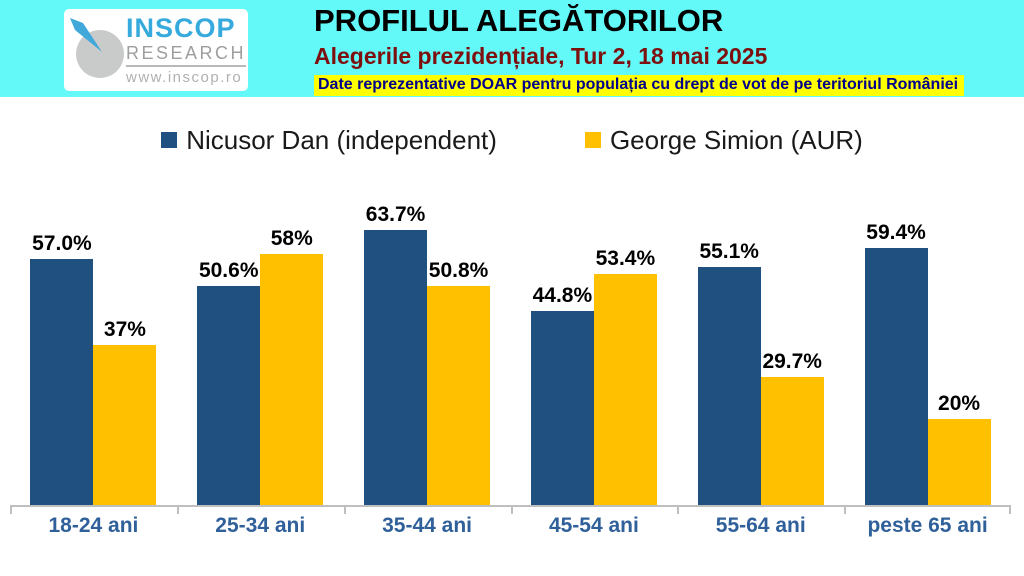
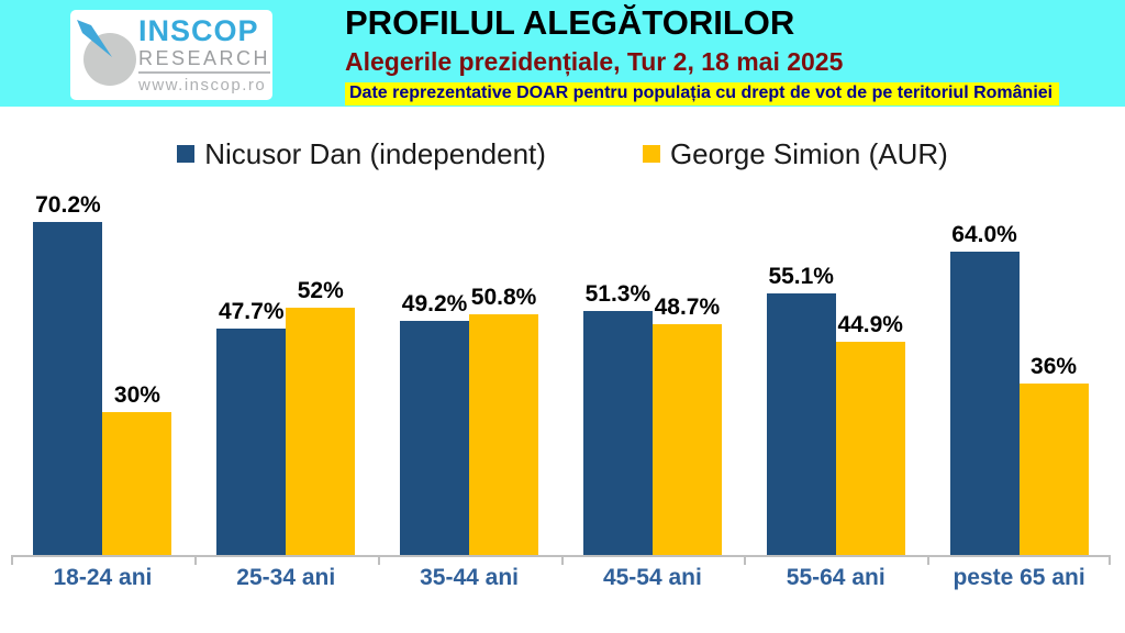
Nicusor Dan (independent)/18-24 ani: 57.0% -> 70.2%
George Simion (AUR)/18-24 ani: 37% -> 30%
Nicusor Dan (independent)/25-34 ani: 50.6% -> 47.7%
George Simion (AUR)/25-34 ani: 58% -> 52%
Nicusor Dan (independent)/35-44 ani: 63.7% -> 49.2%
Nicusor Dan (independent)/45-54 ani: 44.8% -> 51.3%
George Simion (AUR)/45-54 ani: 53.4% -> 48.7%
George Simion (AUR)/55-64 ani: 29.7% -> 44.9%
Nicusor Dan (independent)/peste 65 ani: 59.4% -> 64.0%
George Simion (AUR)/peste 65 ani: 20% -> 36%
